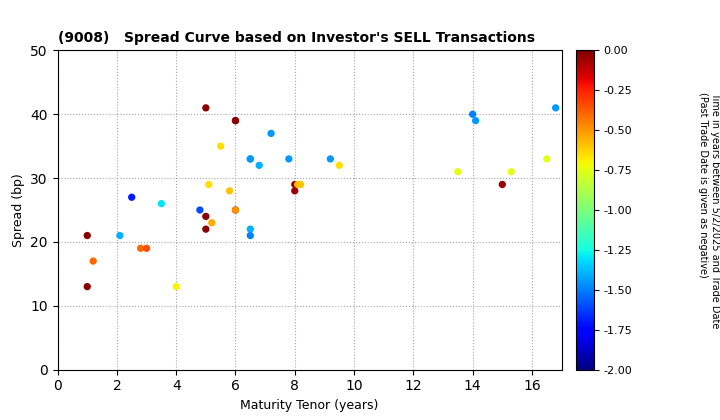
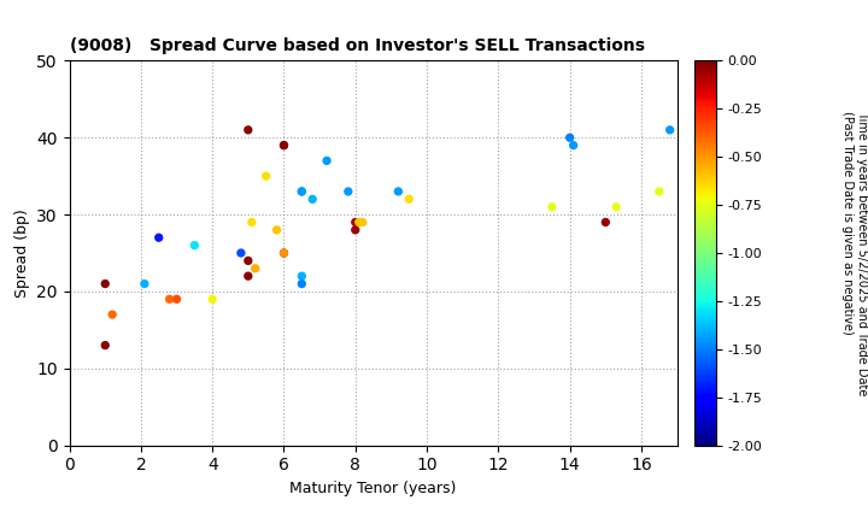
4: 13 -> 19
